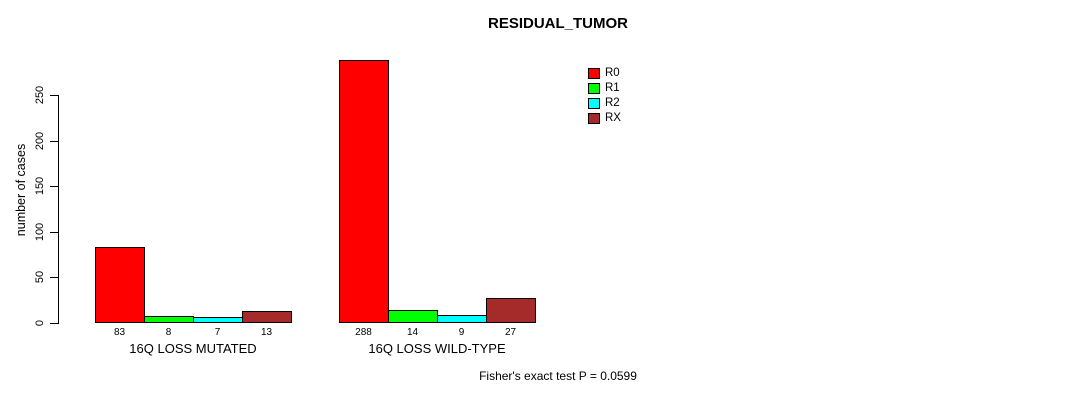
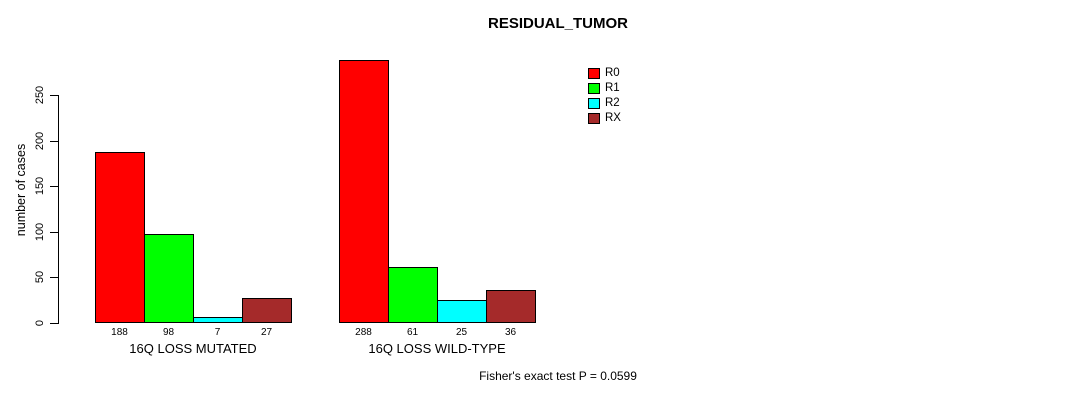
R0/16Q LOSS MUTATED: 83 -> 188
R1/16Q LOSS MUTATED: 8 -> 98
RX/16Q LOSS MUTATED: 13 -> 27
R1/16Q LOSS WILD-TYPE: 14 -> 61
R2/16Q LOSS WILD-TYPE: 9 -> 25
RX/16Q LOSS WILD-TYPE: 27 -> 36
